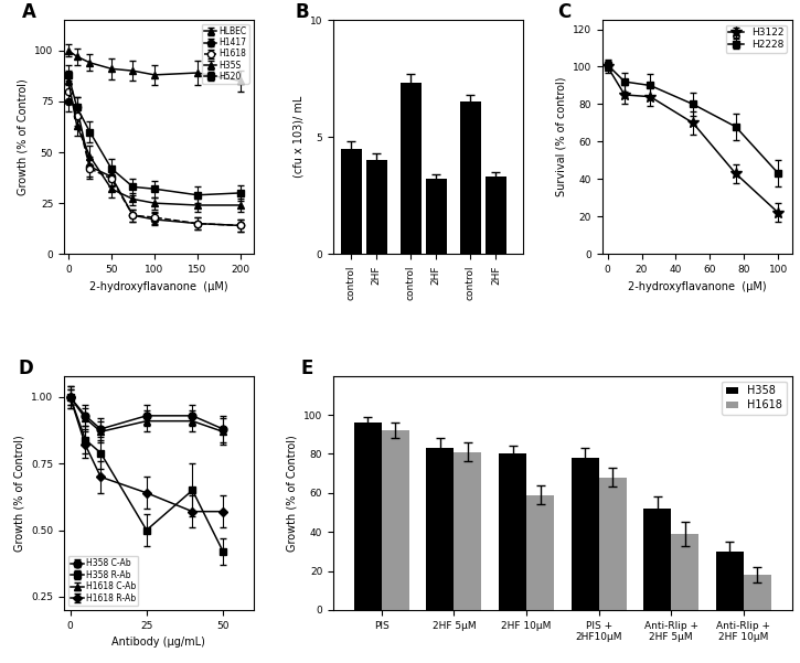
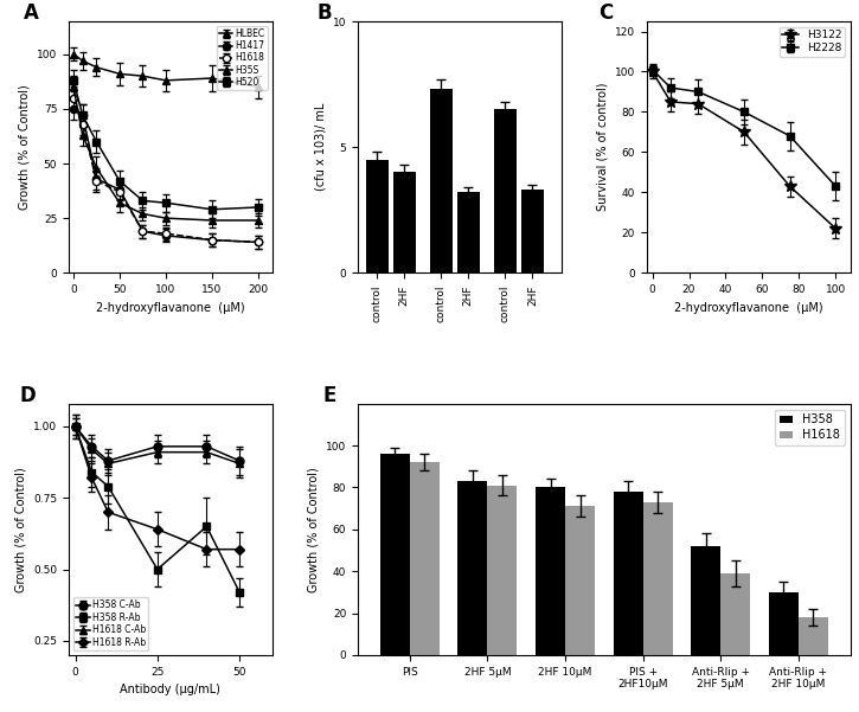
H1618/2HF 10μM: 59 -> 71
H1618/PIS + 2HF10μM: 68 -> 73
